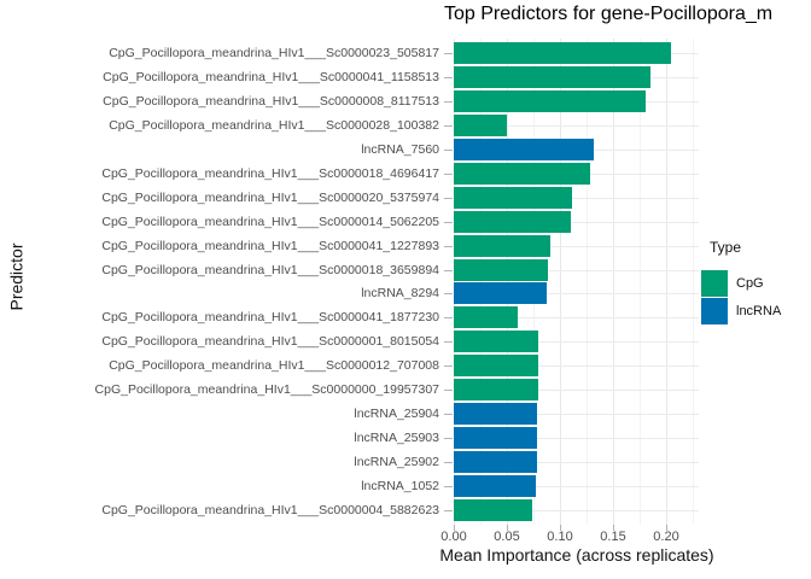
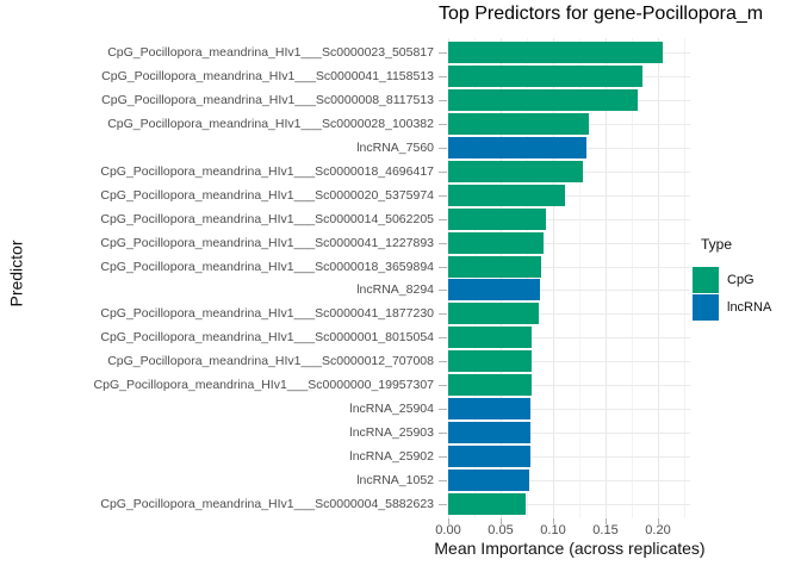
CpG_Pocillopora_meandrina_HIv1___Sc0000028_100382: 0.05 -> 0.13
CpG_Pocillopora_meandrina_HIv1___Sc0000014_5062205: 0.11 -> 0.09
CpG_Pocillopora_meandrina_HIv1___Sc0000041_1877230: 0.06 -> 0.09
